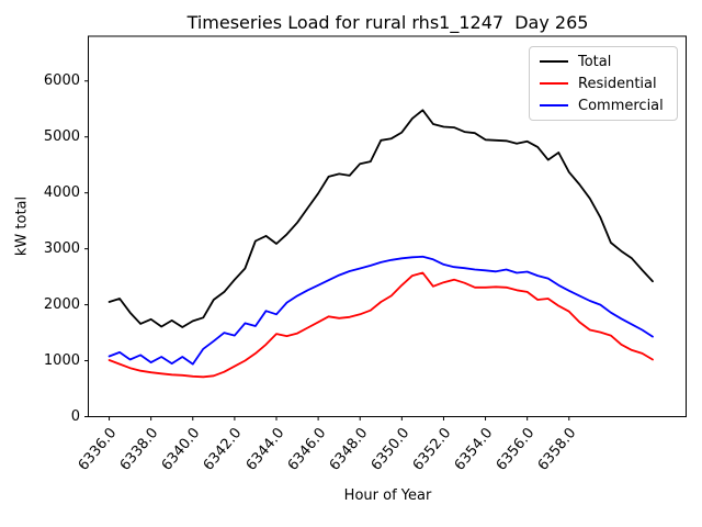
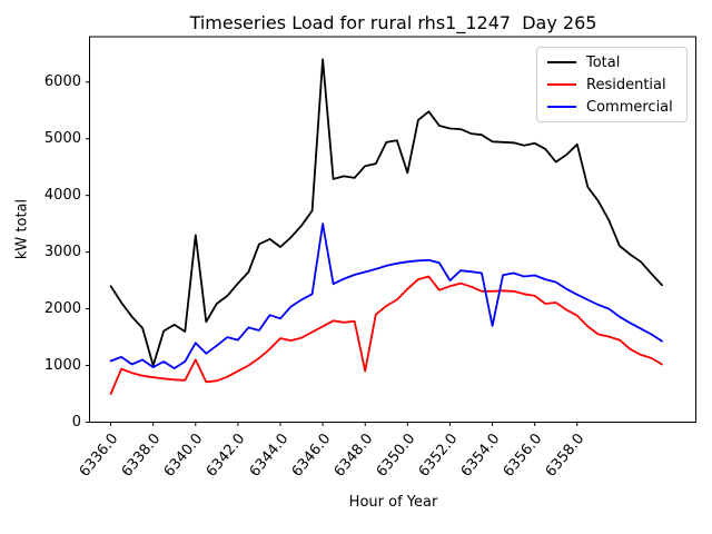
Total/6336.0: 2000 -> 2400
Residential/6336.0: 1000 -> 500
Total/6338.0: 1700 -> 1000
Total/6340.0: 1700 -> 3300
Residential/6340.0: 700 -> 1100
Commercial/6340.0: 900 -> 1400
Total/6346.0: 4000 -> 6400
Commercial/6346.0: 2400 -> 3500
Residential/6348.0: 1800 -> 900
Total/6350.0: 5100 -> 4400
Commercial/6352.0: 2700 -> 2500
Commercial/6354.0: 2600 -> 1700
Total/6358.0: 4400 -> 4900
